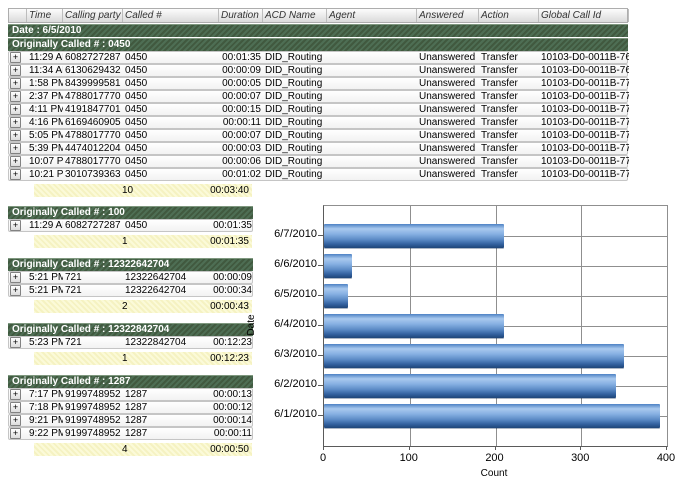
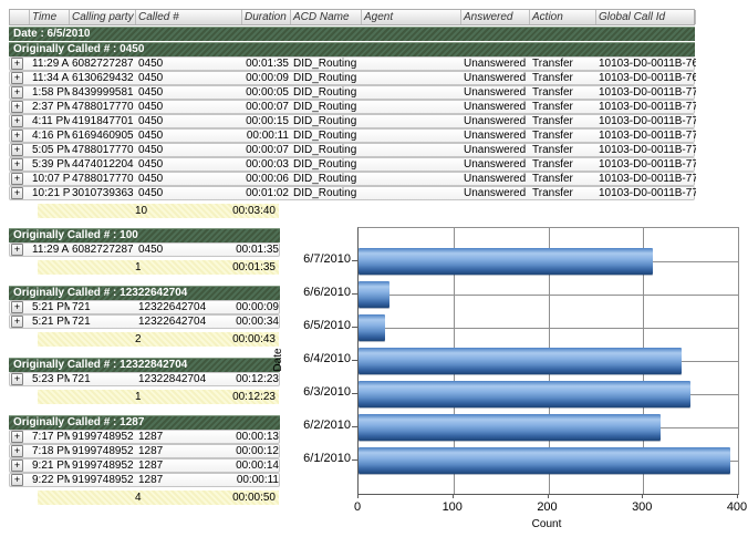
6/7/2010: 210 -> 310
6/4/2010: 210 -> 340
6/2/2010: 340 -> 320
